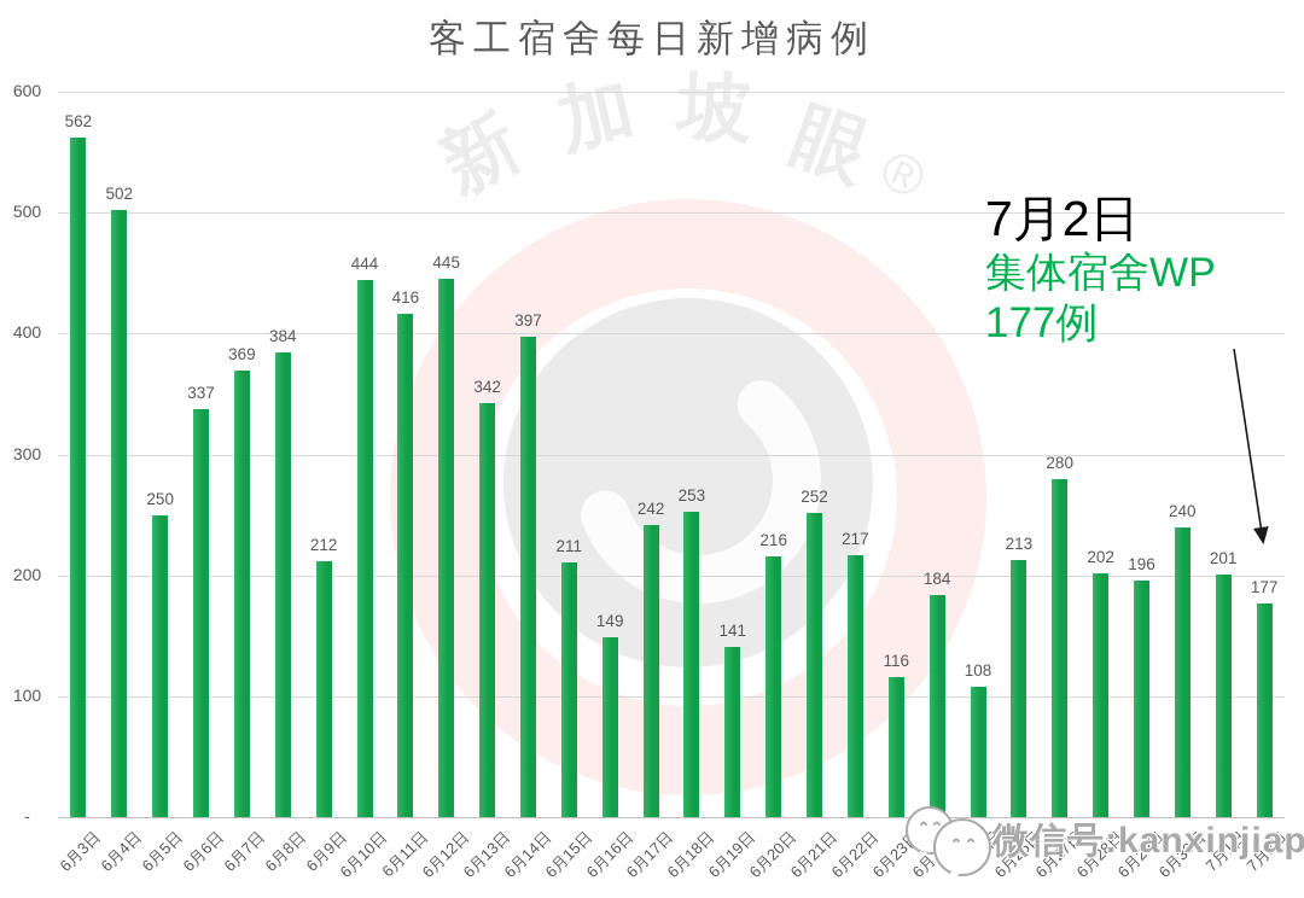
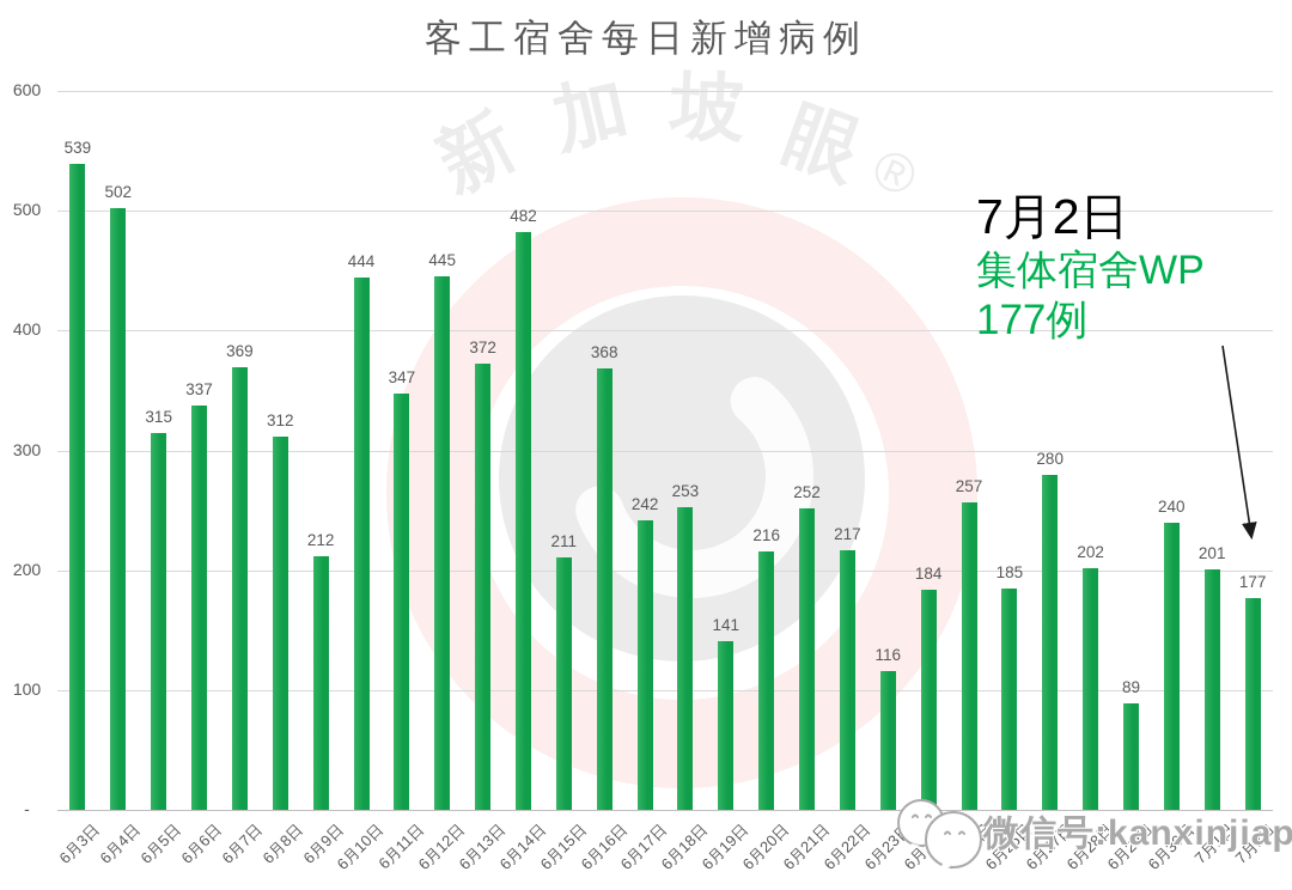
6月3日: 562 -> 539
6月5日: 250 -> 315
6月8日: 384 -> 312
6月11日: 416 -> 347
6月13日: 342 -> 372
6月14日: 397 -> 482
6月16日: 149 -> 368
6月25日: 108 -> 257
6月26日: 213 -> 185
6月29日: 196 -> 89
